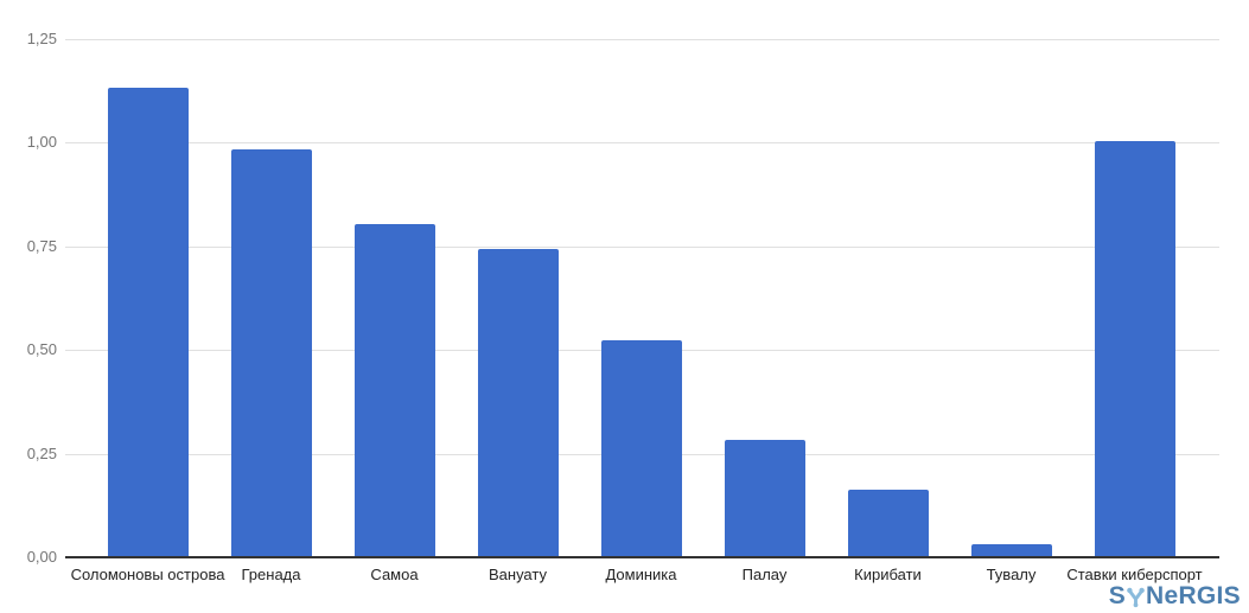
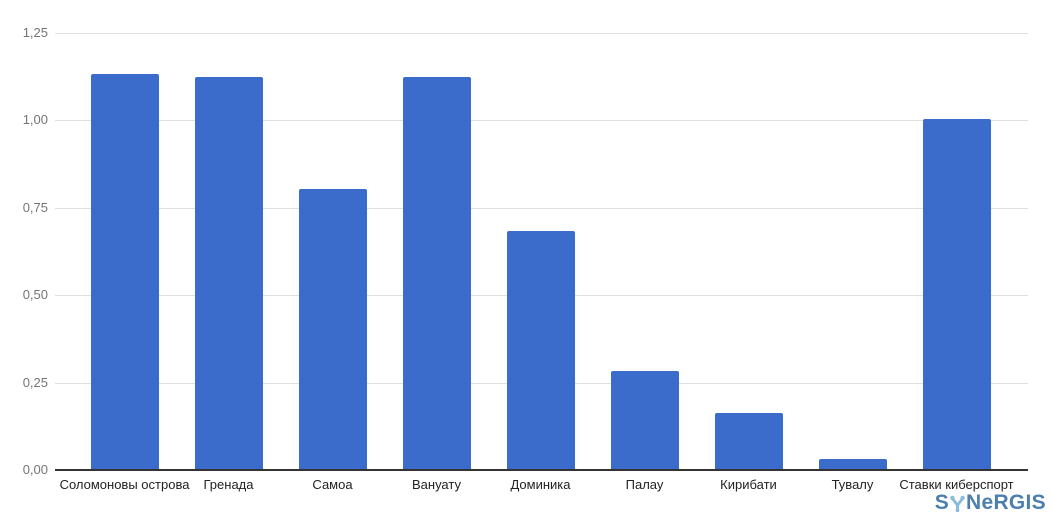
Гренада: 0,98 -> 1,12
Вануату: 0,74 -> 1,12
Доминика: 0,52 -> 0,68
